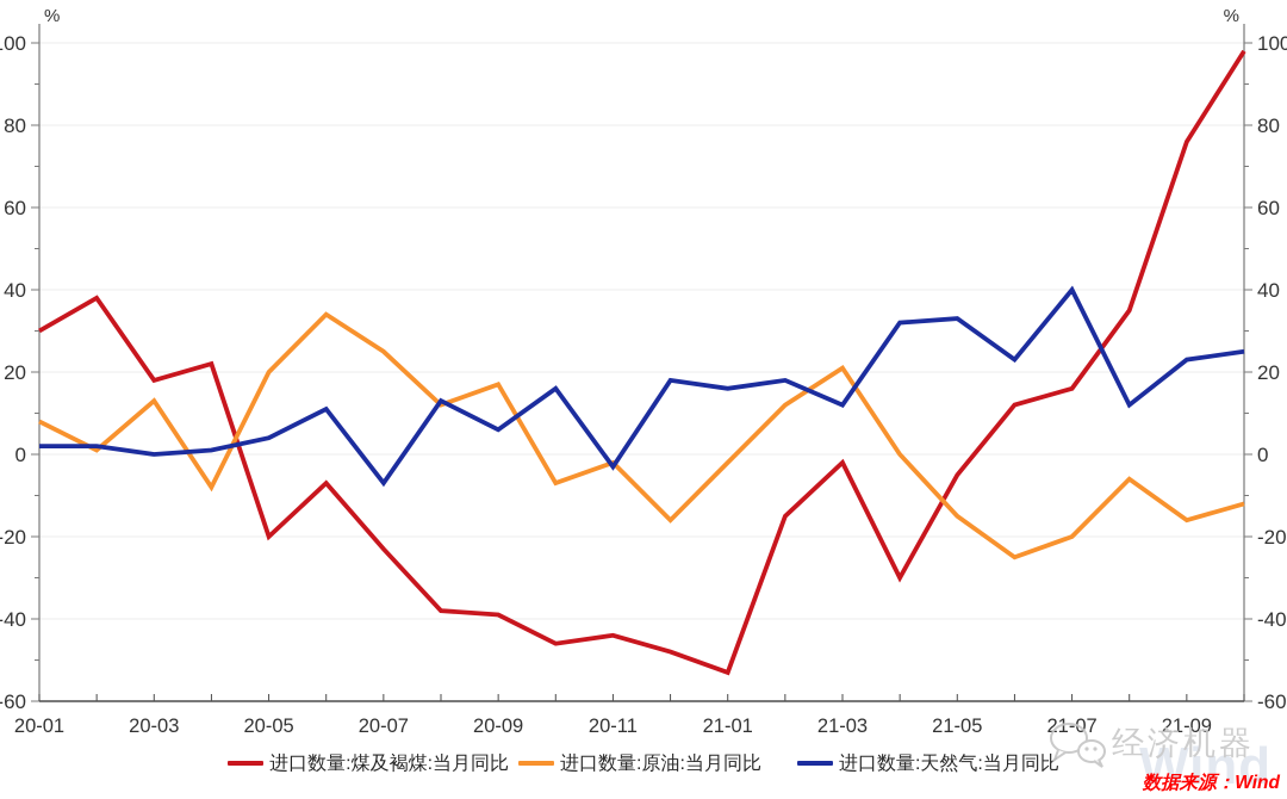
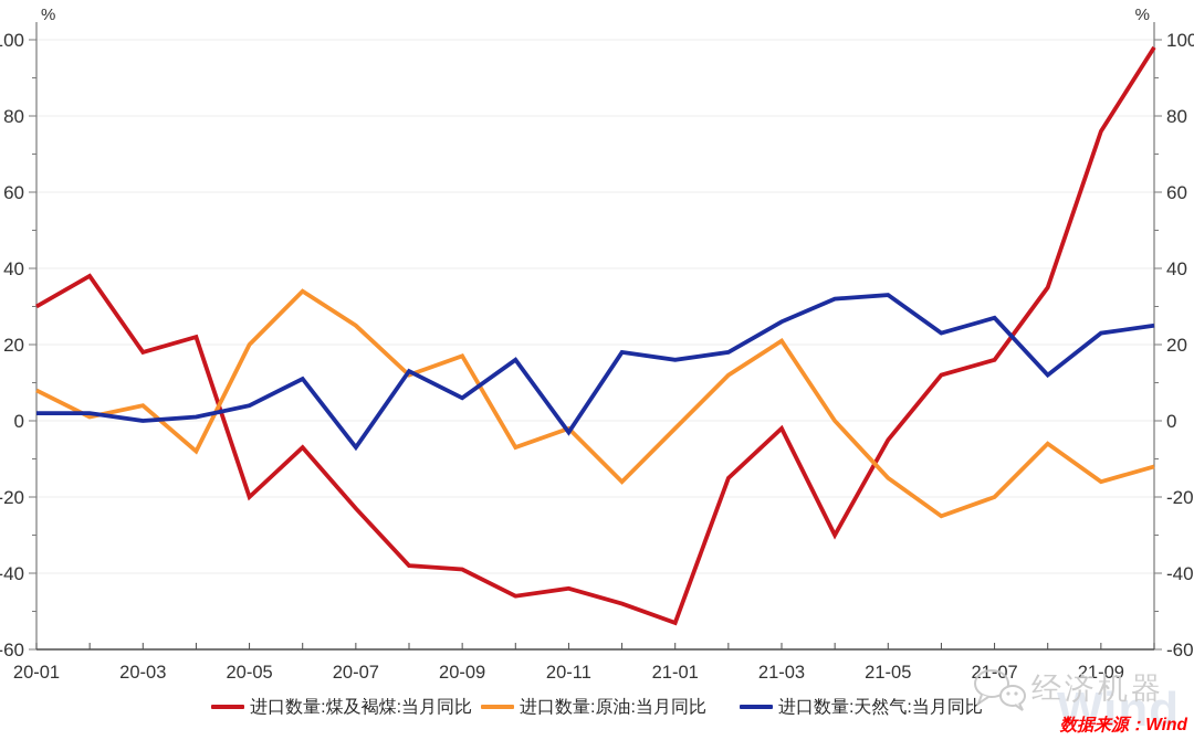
进口数量:原油:当月同比/20-03: 13 -> 4
进口数量:天然气:当月同比/21-03: 12 -> 26
进口数量:天然气:当月同比/21-07: 40 -> 27
